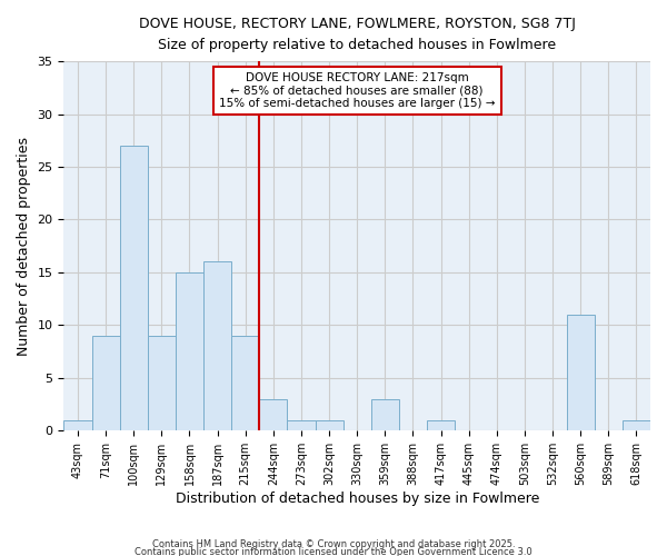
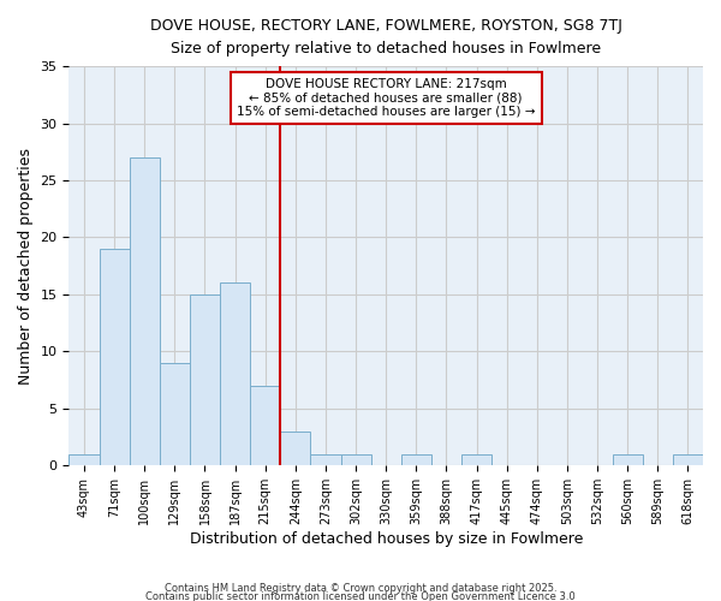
71sqm: 9 -> 19
215sqm: 9 -> 7
359sqm: 3 -> 1
560sqm: 11 -> 1
